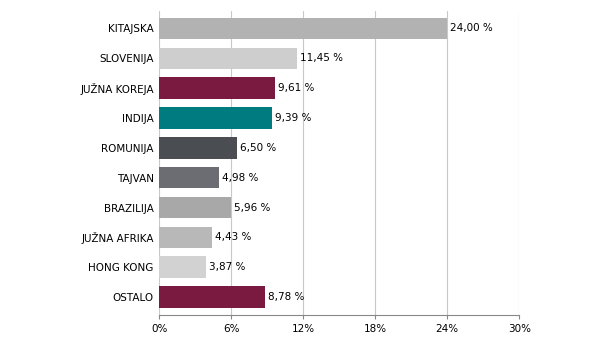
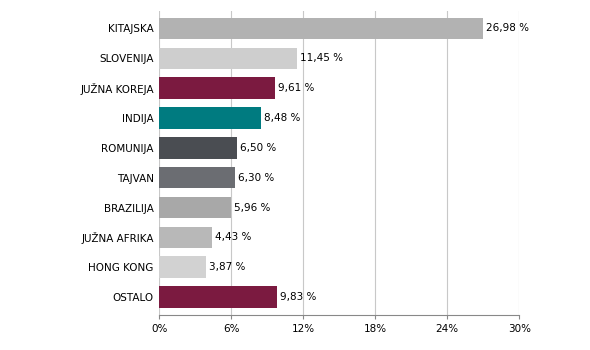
KITAJSKA: 24,00 -> 26,98
INDIJA: 9,39 -> 8,48
TAJVAN: 4,98 -> 6,30
OSTALO: 8,78 -> 9,83
